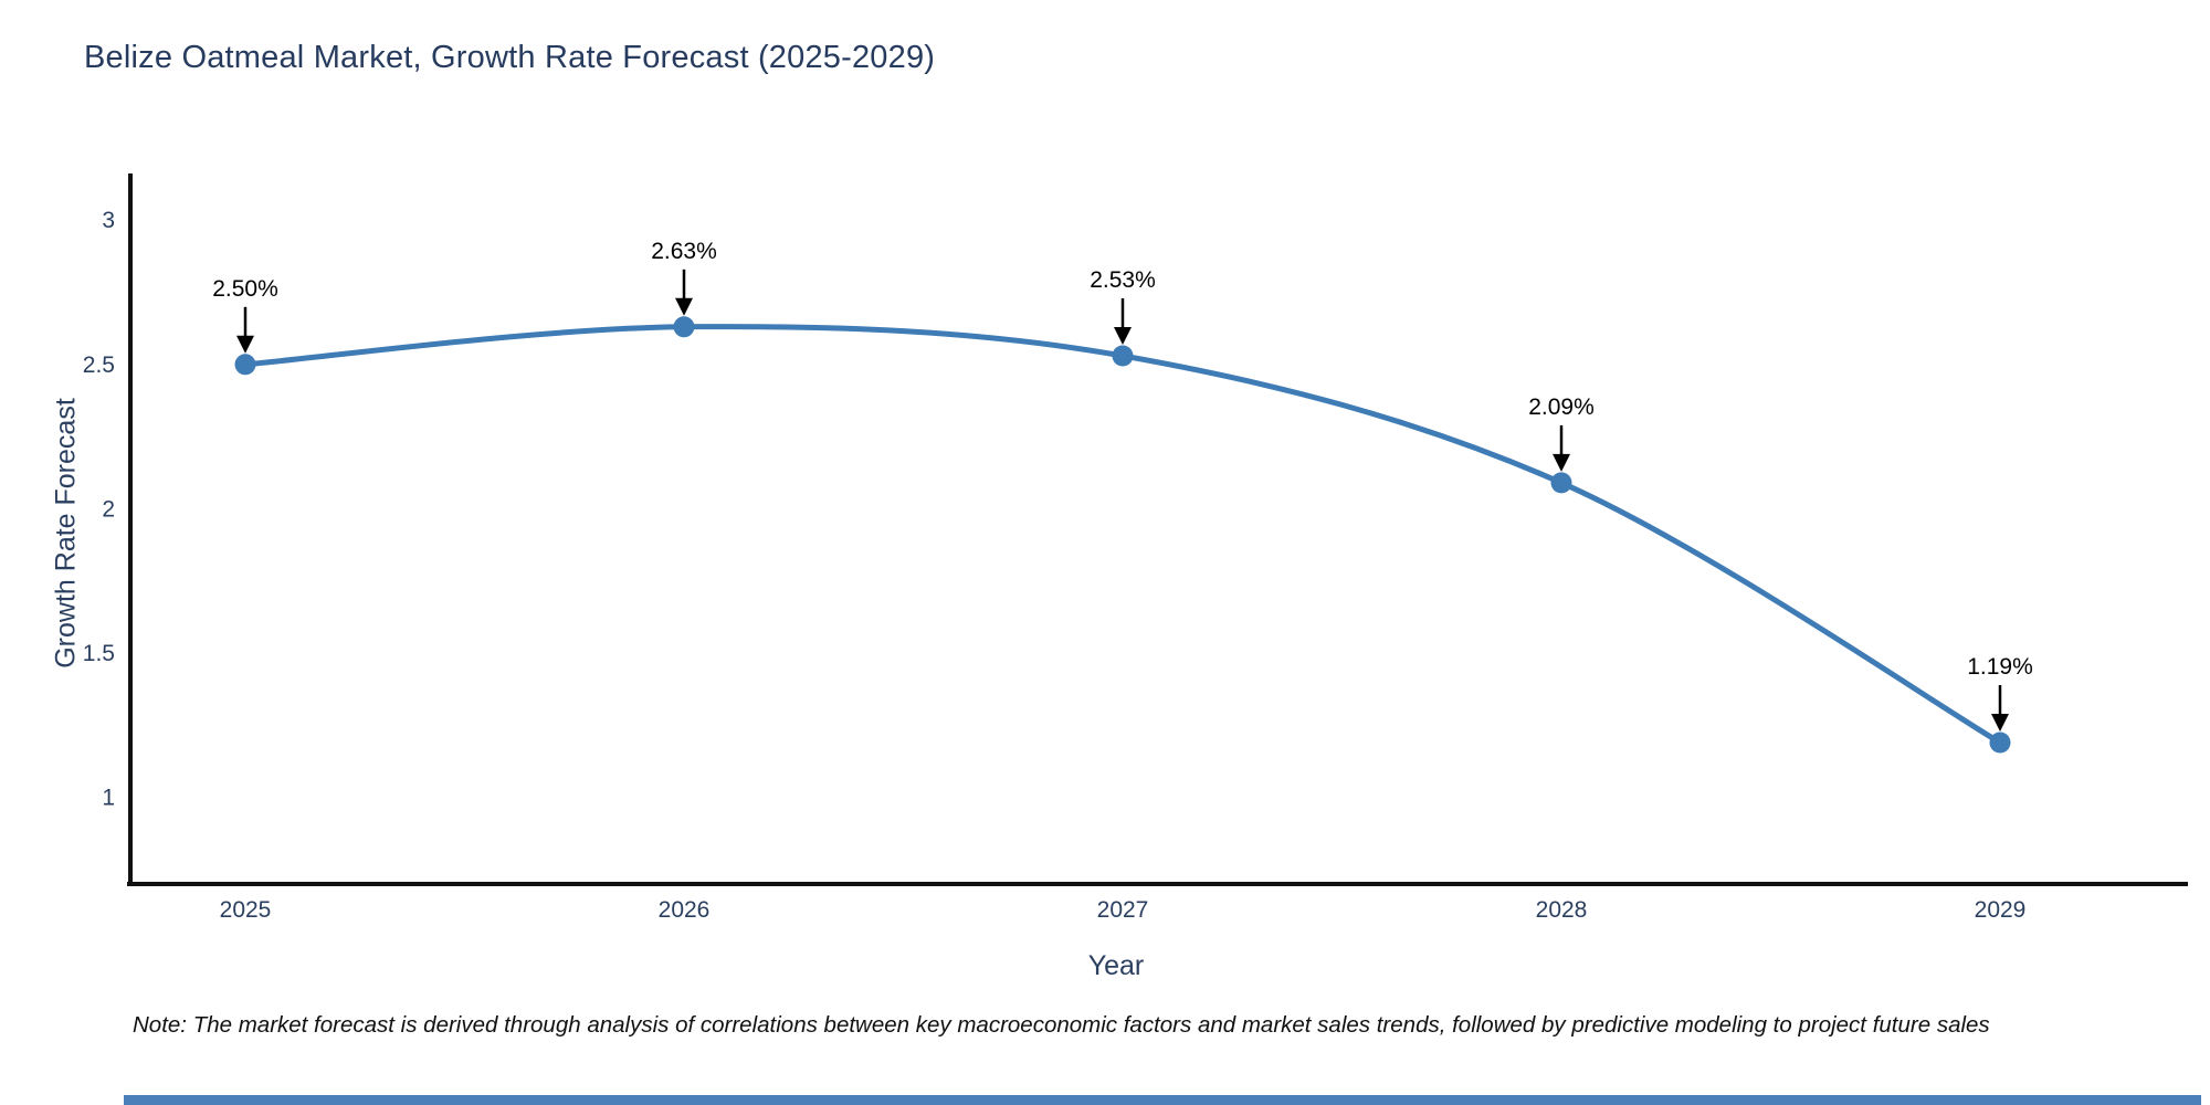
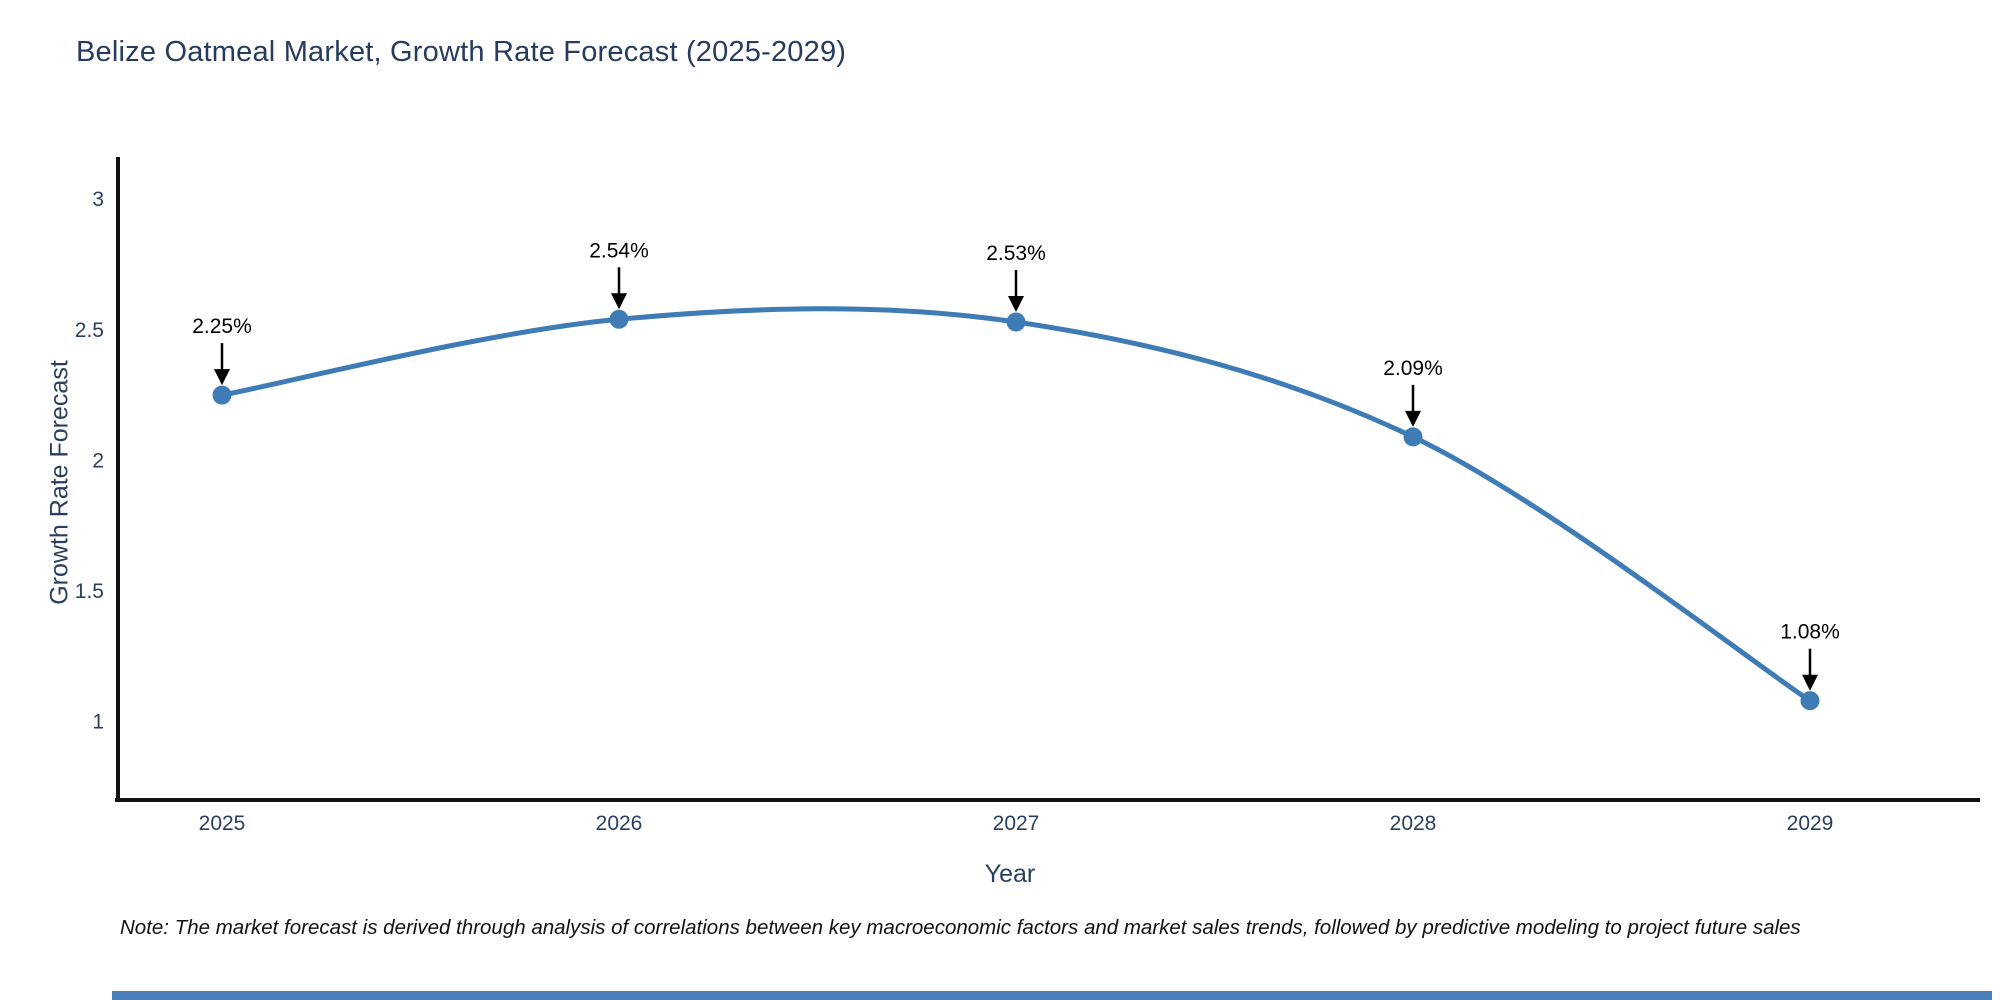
2025: 2.50% -> 2.25%
2026: 2.63% -> 2.54%
2029: 1.19% -> 1.08%
